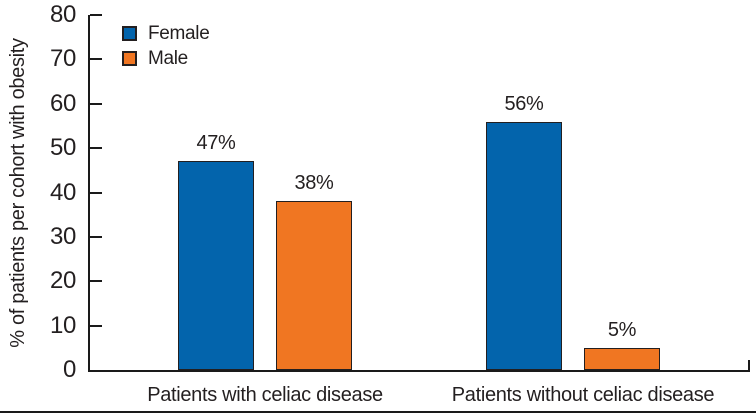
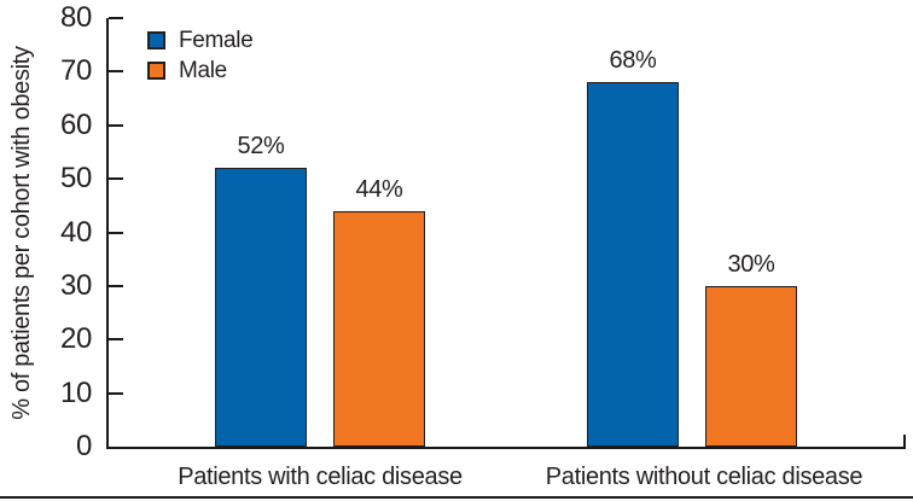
Female/Patients with celiac disease: 47% -> 52%
Male/Patients with celiac disease: 38% -> 44%
Female/Patients without celiac disease: 56% -> 68%
Male/Patients without celiac disease: 5% -> 30%
